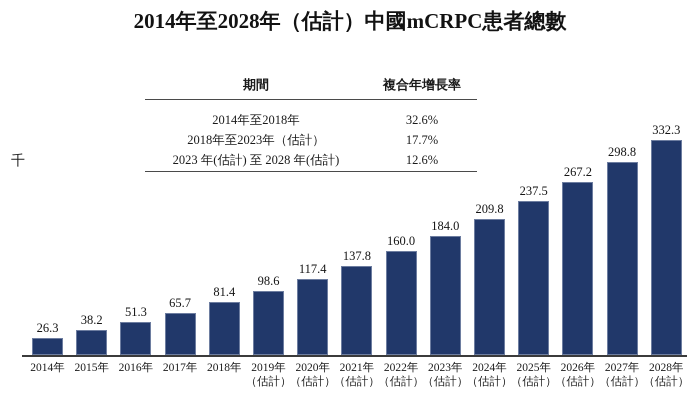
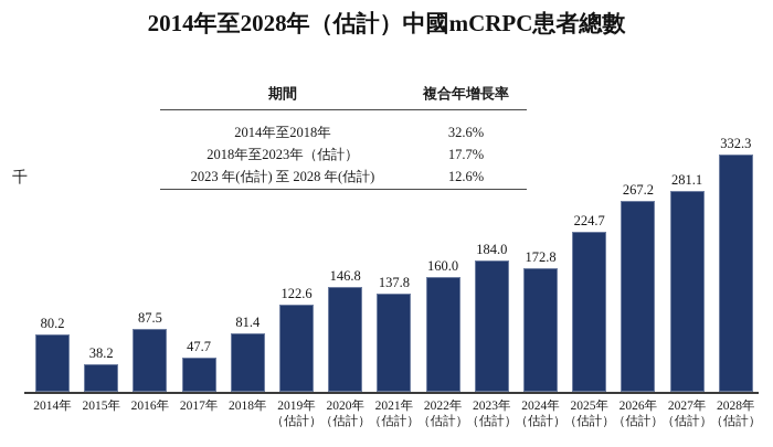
2014年: 26.3 -> 80.2
2016年: 51.3 -> 87.5
2017年: 65.7 -> 47.7
2019年: 98.6 -> 122.6
2020年: 117.4 -> 146.8
2024年: 209.8 -> 172.8
2025年: 237.5 -> 224.7
2027年: 298.8 -> 281.1
